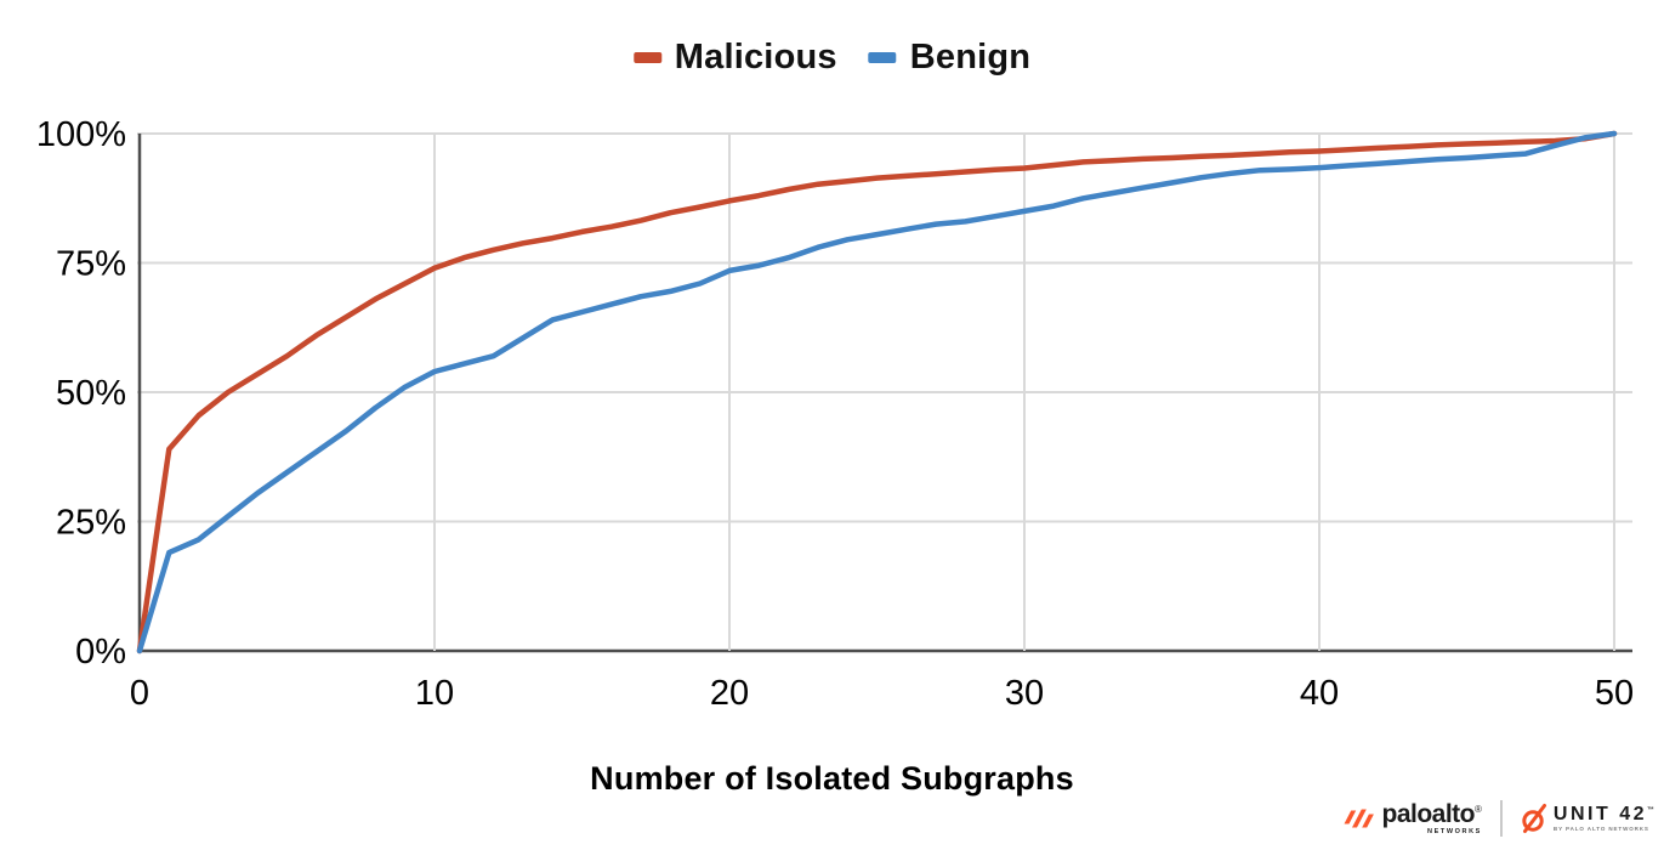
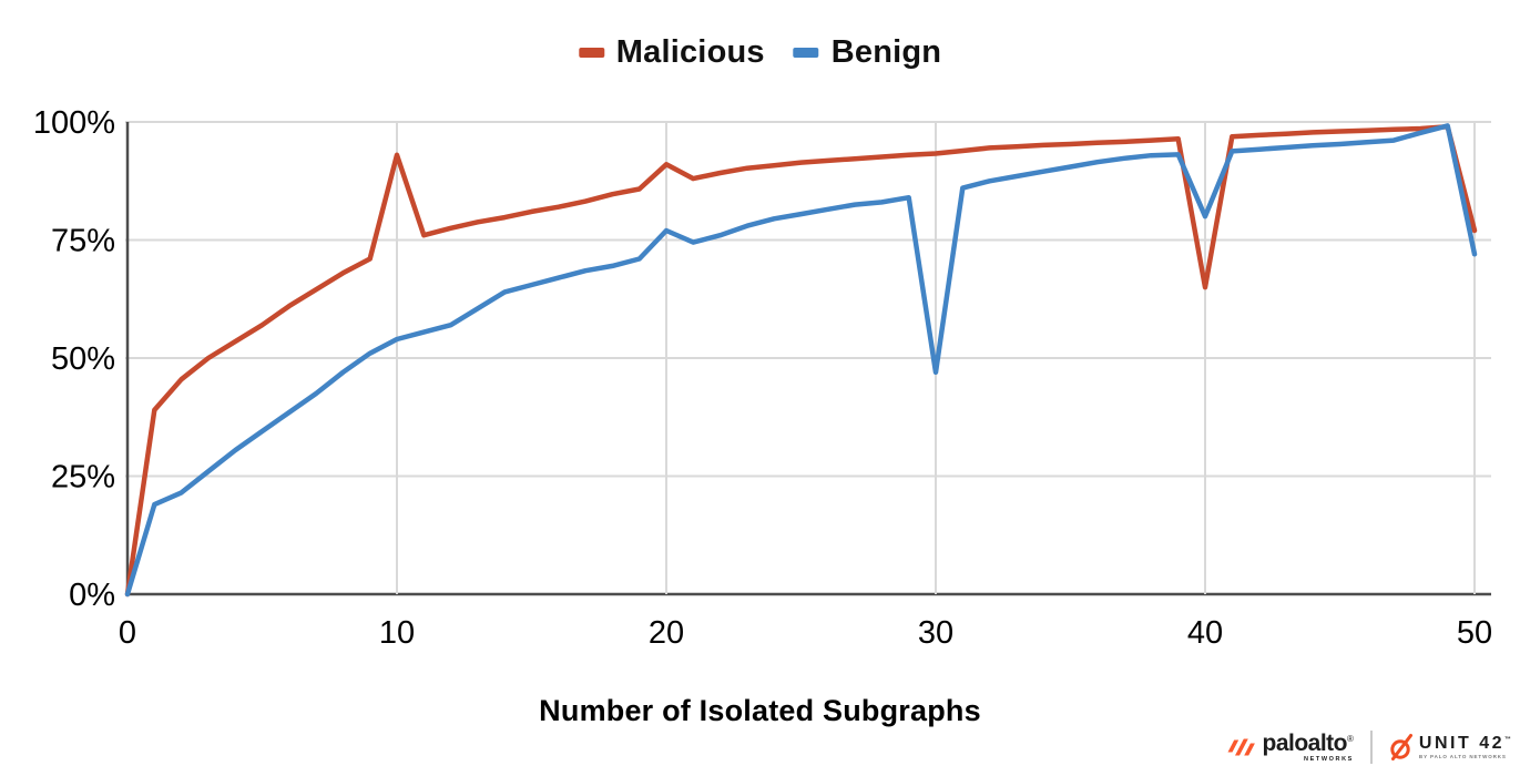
Malicious/10: 74% -> 93%
Malicious/20: 87% -> 91%
Benign/20: 74% -> 77%
Benign/30: 85% -> 47%
Malicious/40: 97% -> 65%
Benign/40: 93% -> 80%
Malicious/50: 100% -> 77%
Benign/50: 100% -> 72%
